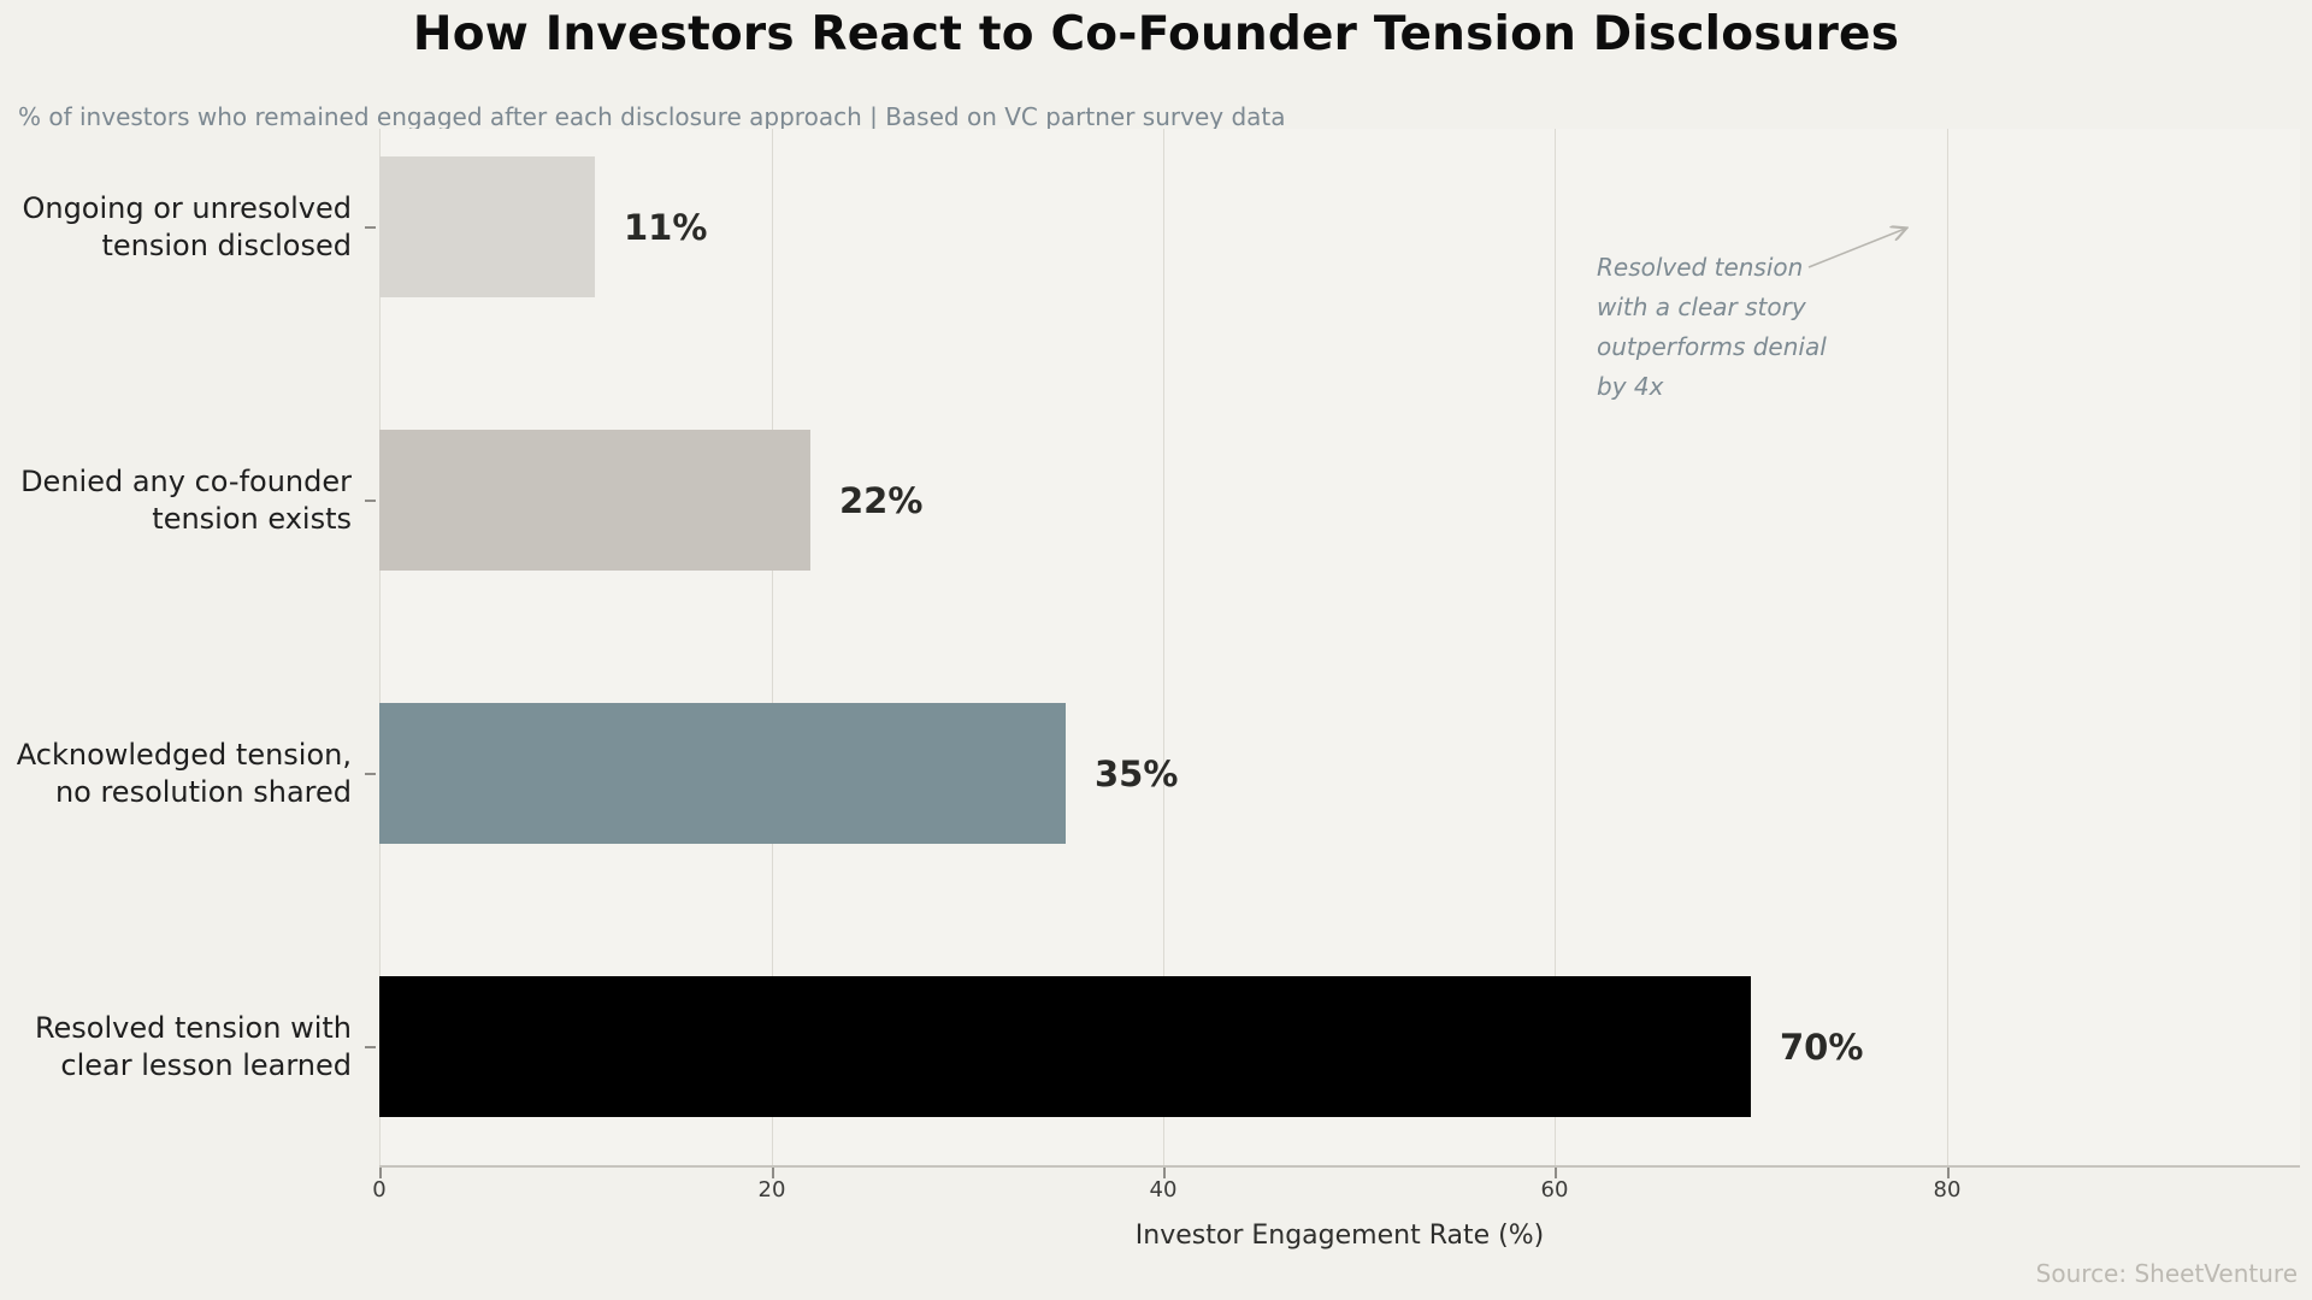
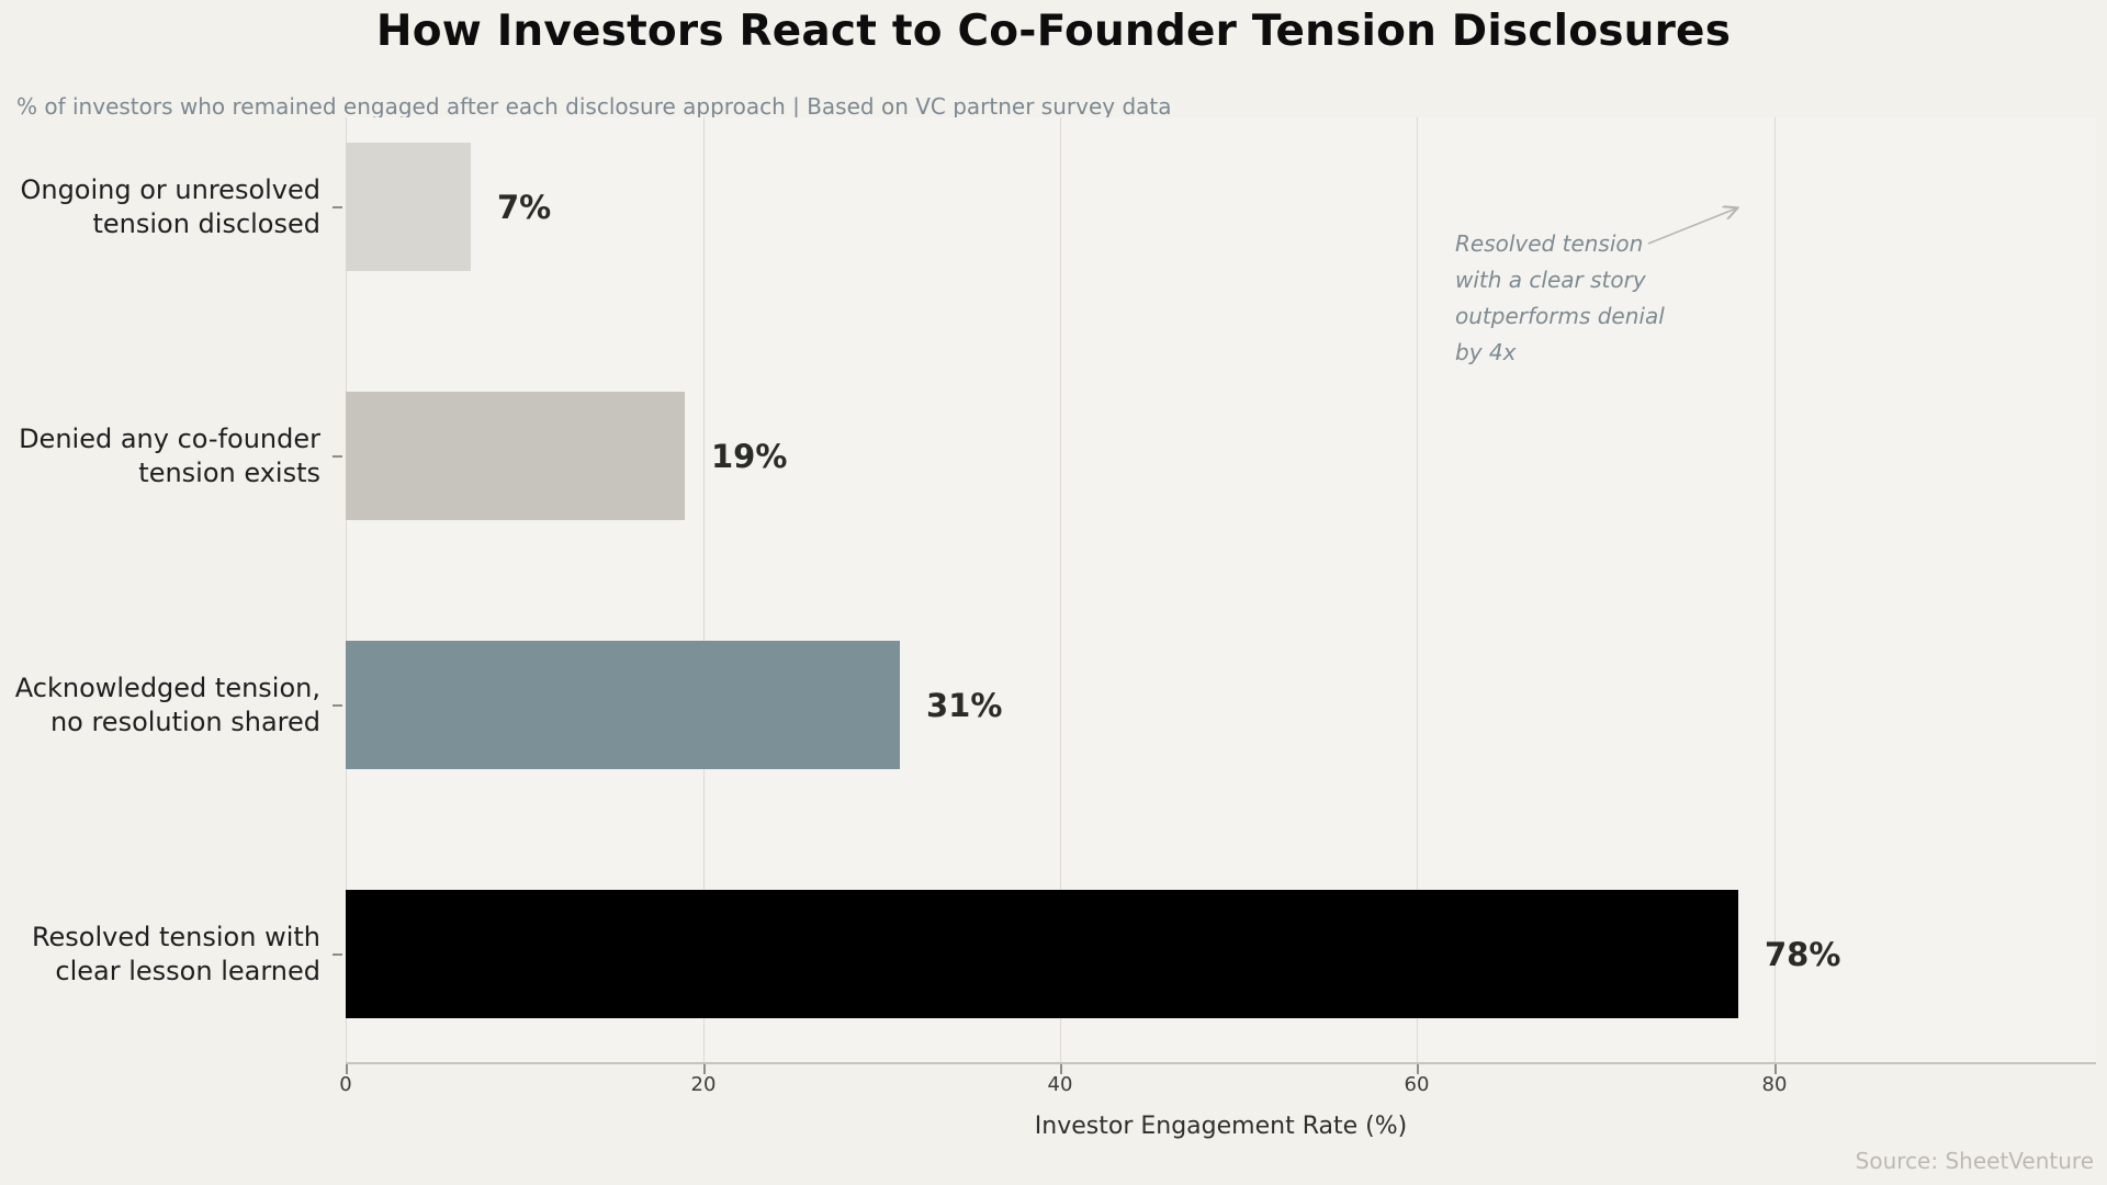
Ongoing or unresolved tension disclosed: 11% -> 7%
Denied any co-founder tension exists: 22% -> 19%
Acknowledged tension, no resolution shared: 35% -> 31%
Resolved tension with clear lesson learned: 70% -> 78%
